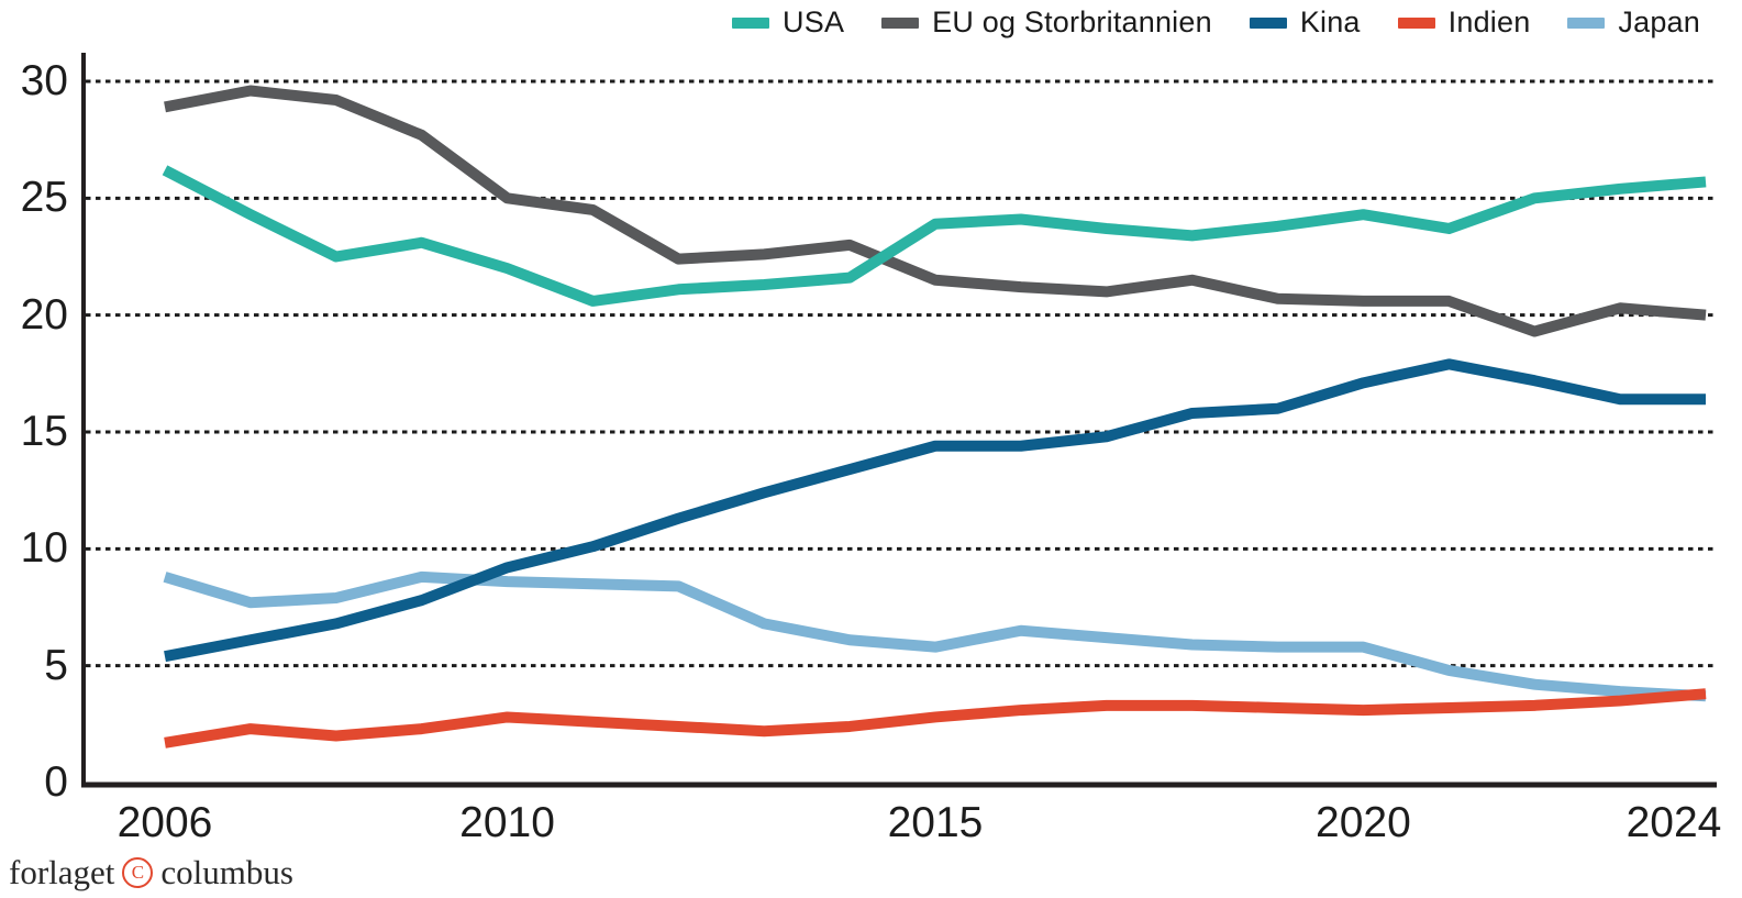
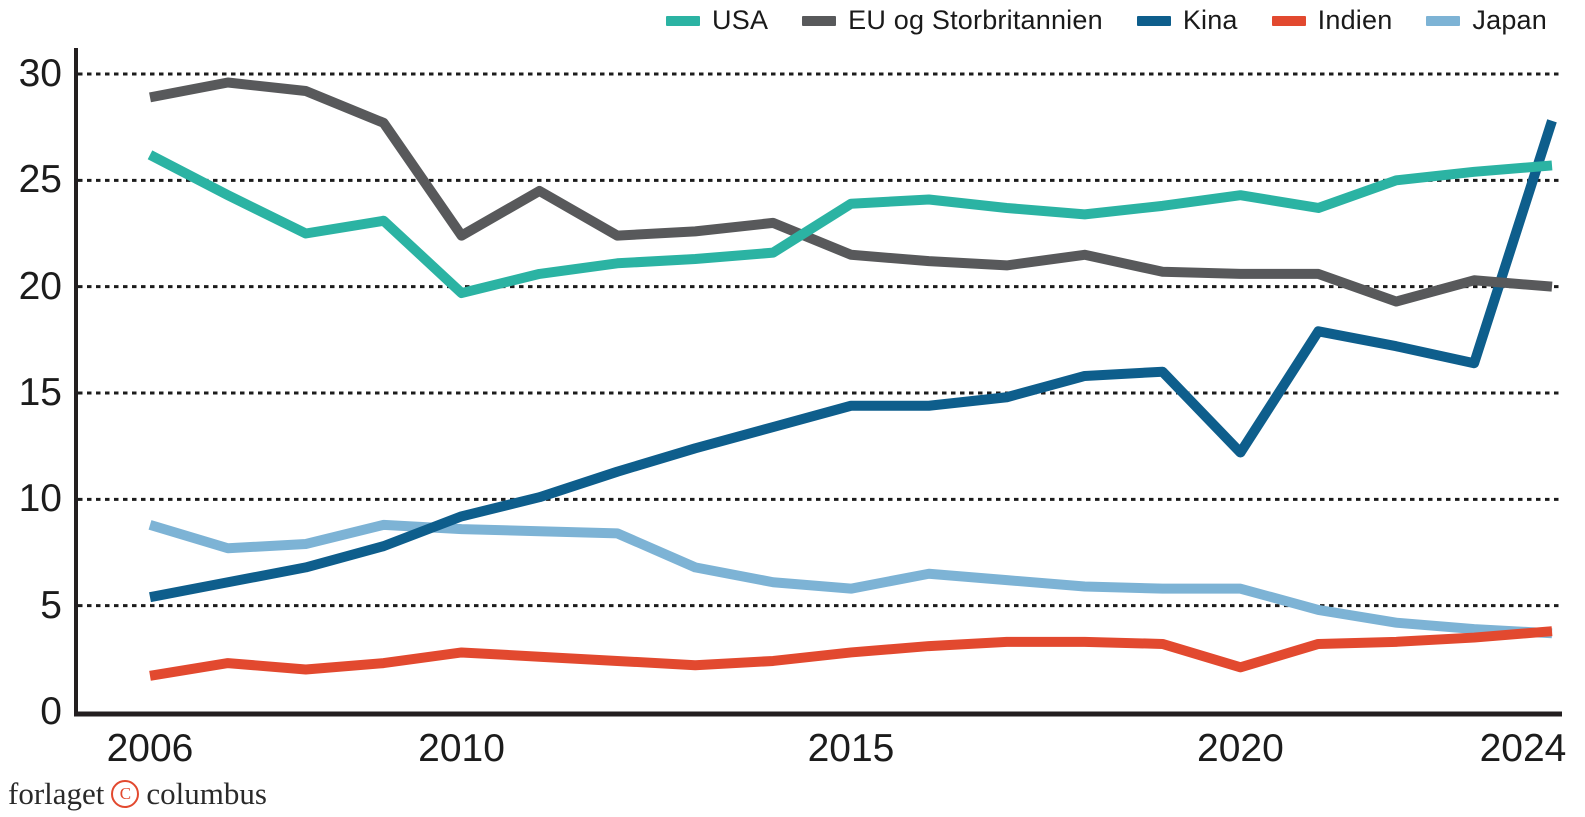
USA/2010: 22.0 -> 19.7
EU og Storbritannien/2010: 25.0 -> 22.4
Kina/2020: 17.1 -> 12.2
Indien/2020: 3.1 -> 2.1
Kina/2024: 16.4 -> 27.8
